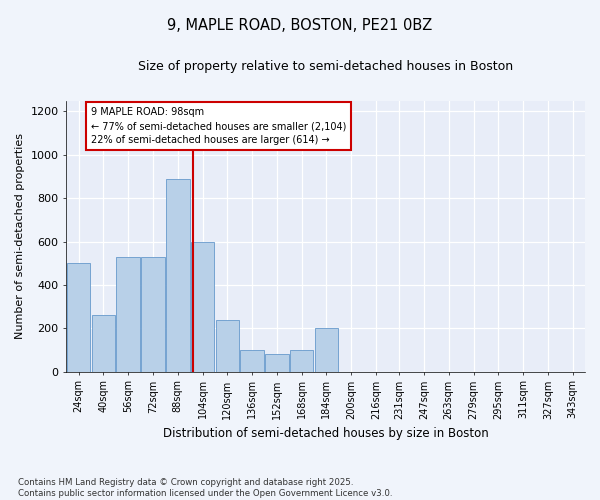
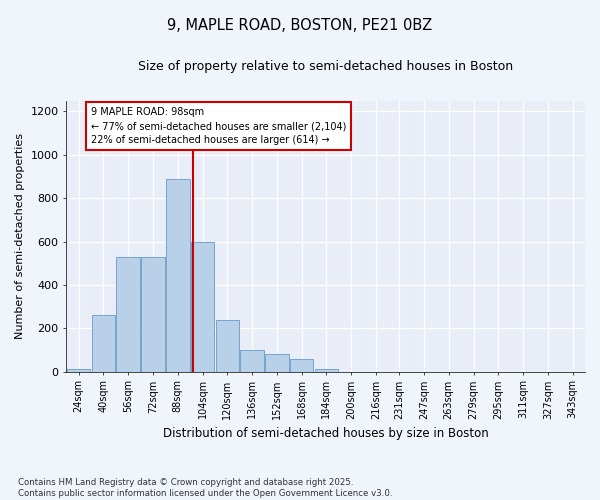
24sqm: 500 -> 10
168sqm: 100 -> 60
184sqm: 200 -> 10
